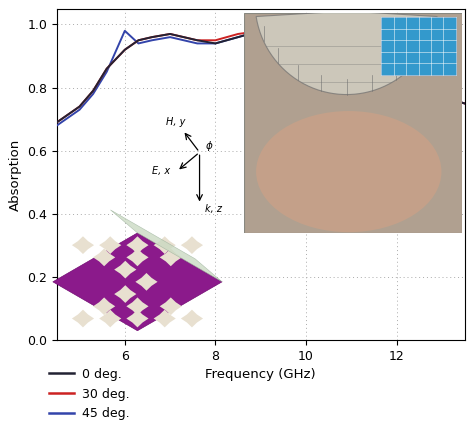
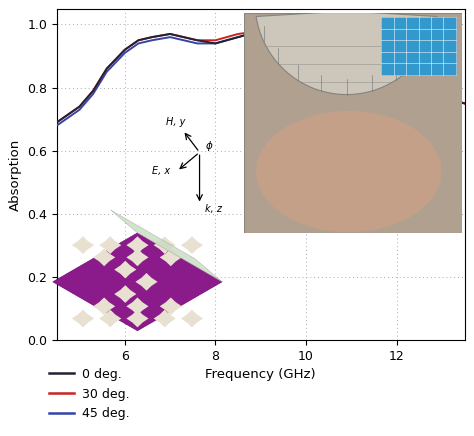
45 deg./6: 0.98 -> 0.91
